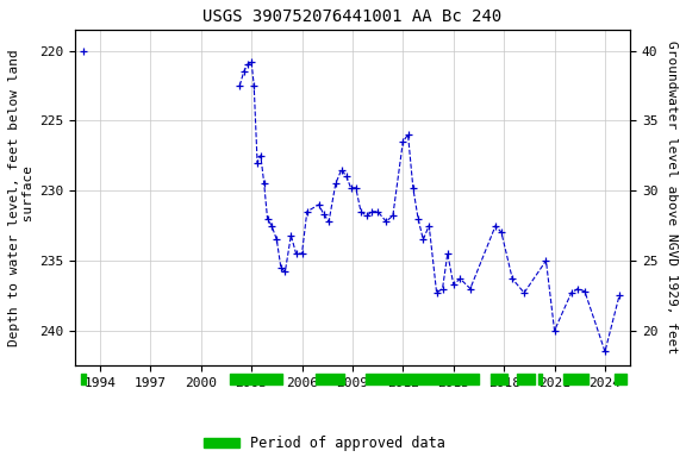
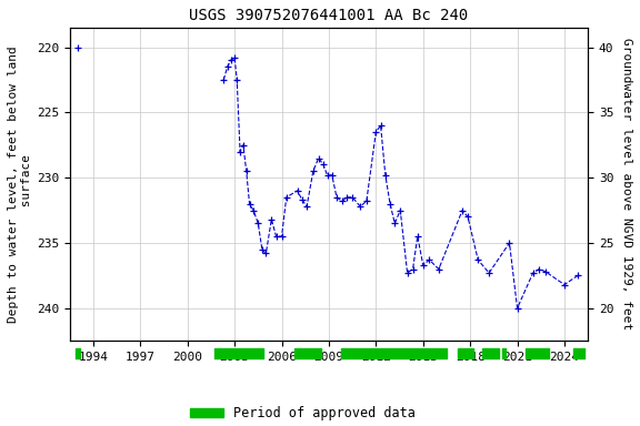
2024: 241.5 -> 238.2
